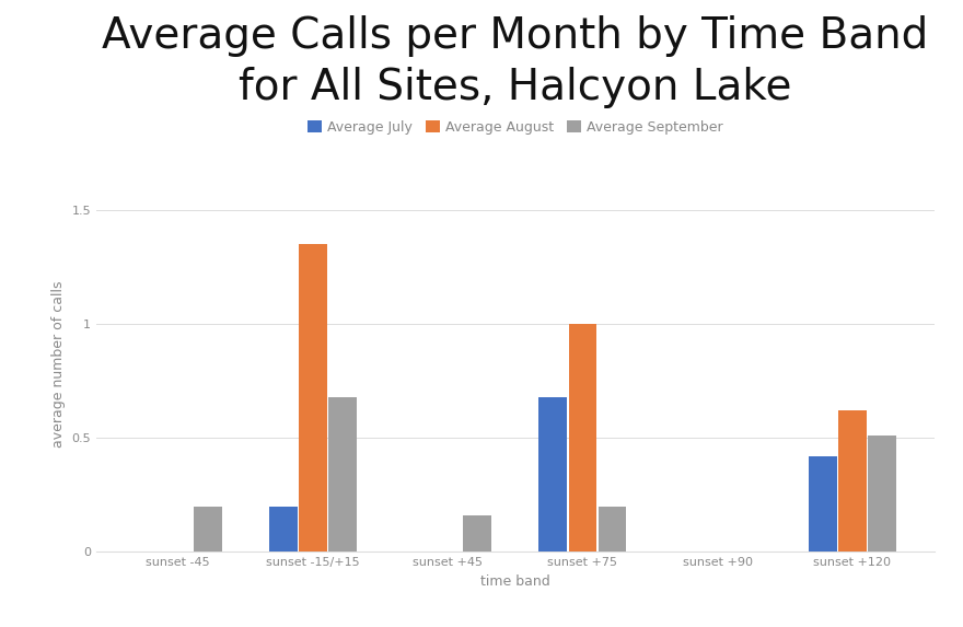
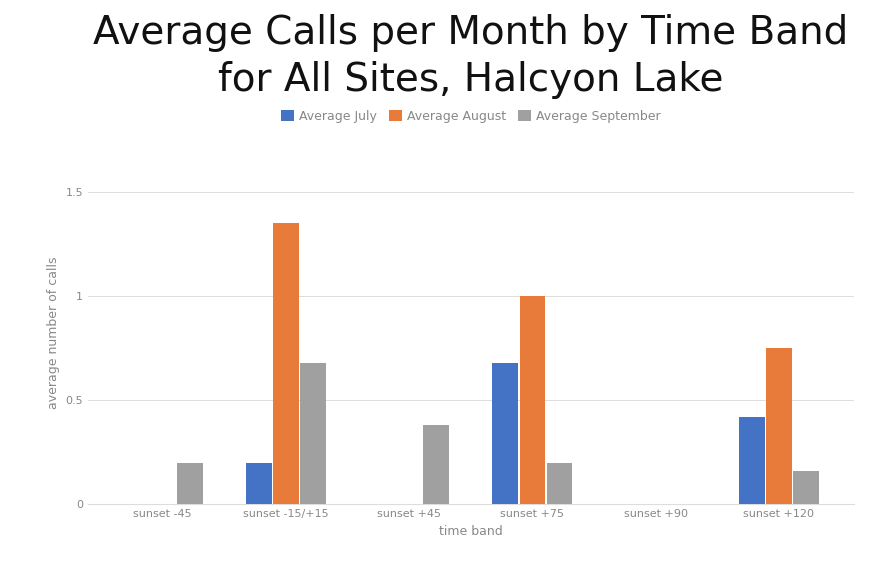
Average September/sunset +45: 0.16 -> 0.38
Average August/sunset +120: 0.62 -> 0.75
Average September/sunset +120: 0.51 -> 0.16
